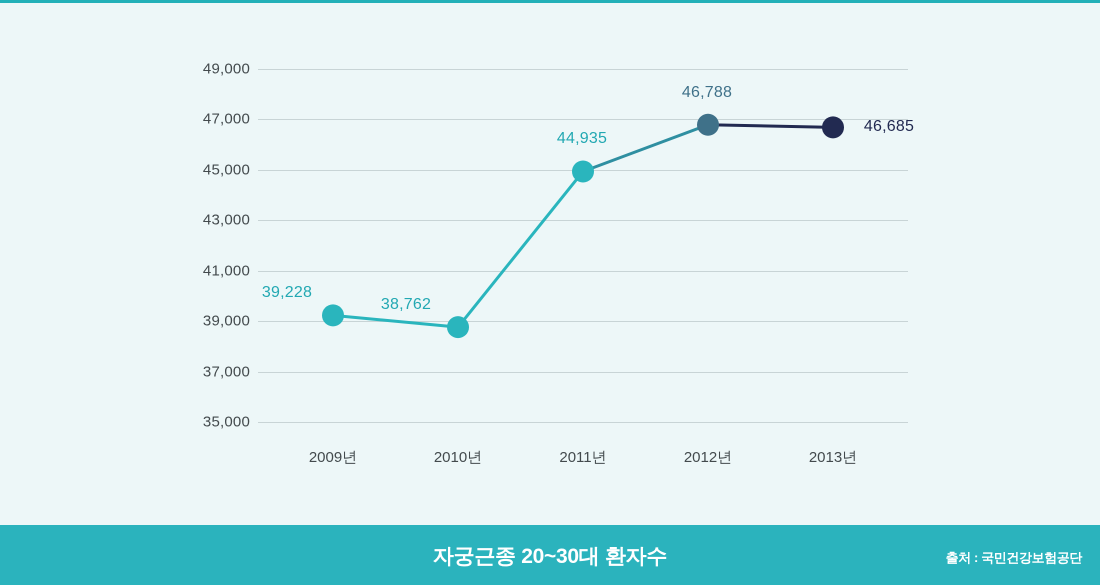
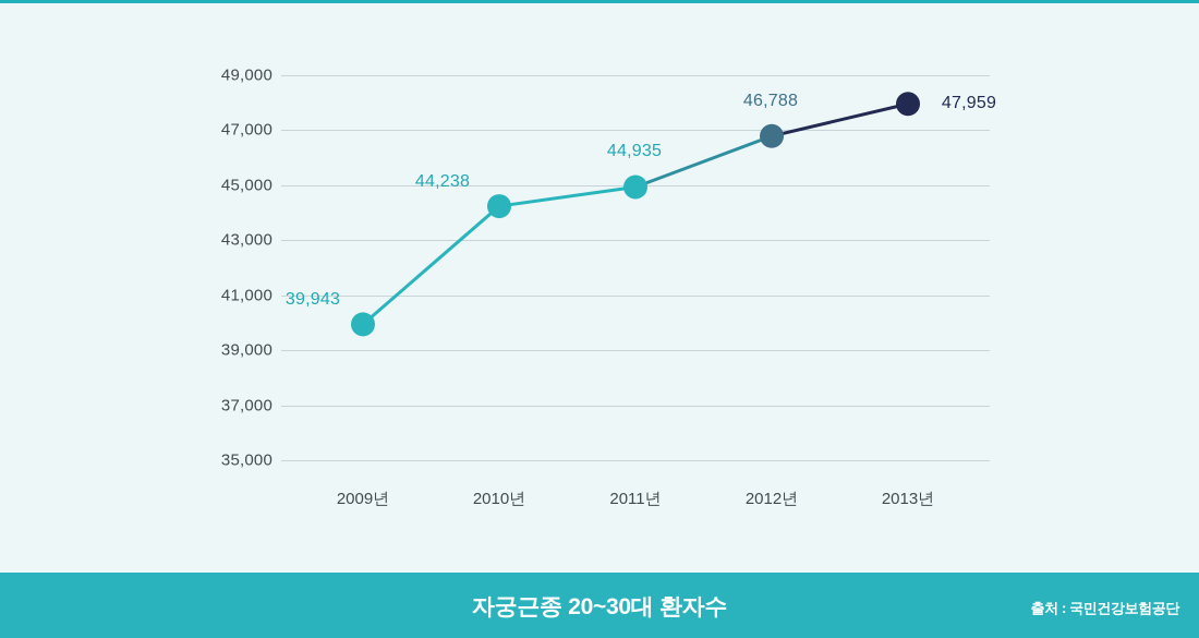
2009년: 39,228 -> 39,943
2010년: 38,762 -> 44,238
2013년: 46,685 -> 47,959
